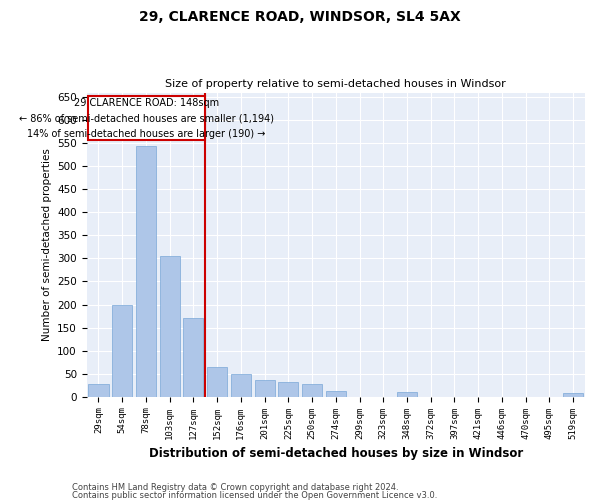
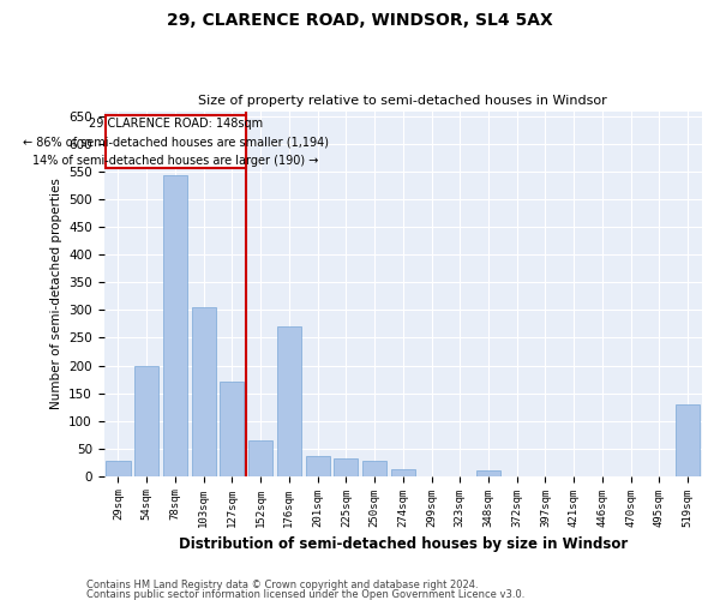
176sqm: 50 -> 270
519sqm: 8 -> 130
